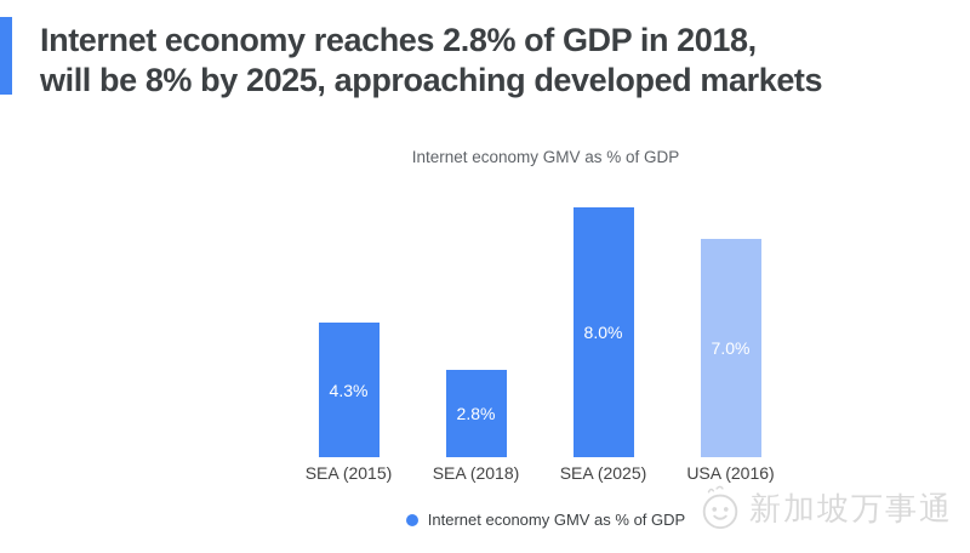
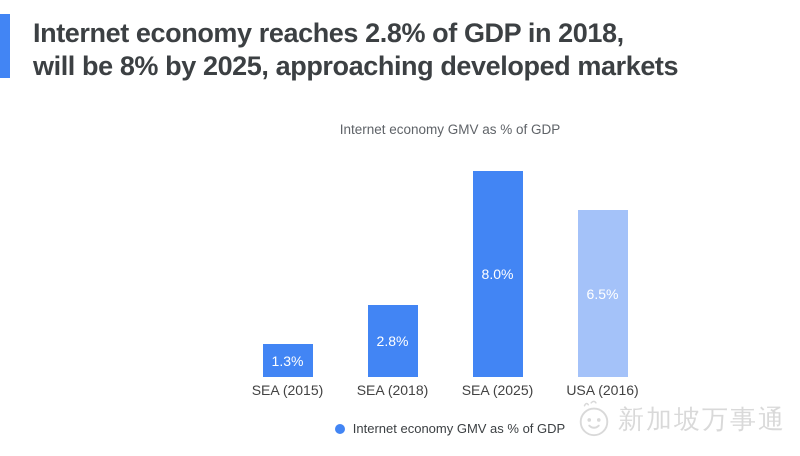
SEA (2015): 4.3% -> 1.3%
USA (2016): 7.0% -> 6.5%
